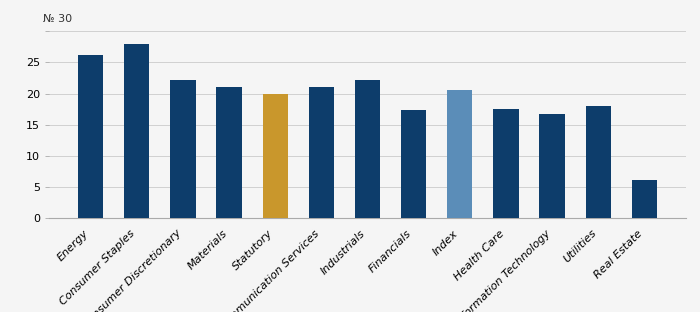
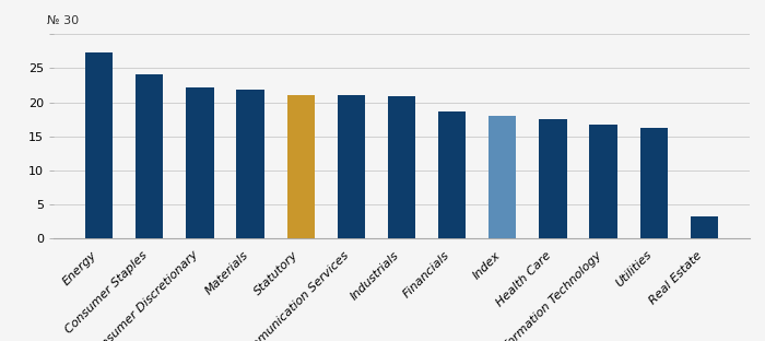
Energy: 26.2 -> 27.3
Consumer Staples: 28.0 -> 24.1
Materials: 21.0 -> 21.9
Statutory: 20.0 -> 21.0
Industrials: 22.2 -> 20.9
Financials: 17.4 -> 18.6
Index: 20.6 -> 18.0
Utilities: 18.0 -> 16.2
Real Estate: 6.2 -> 3.2
